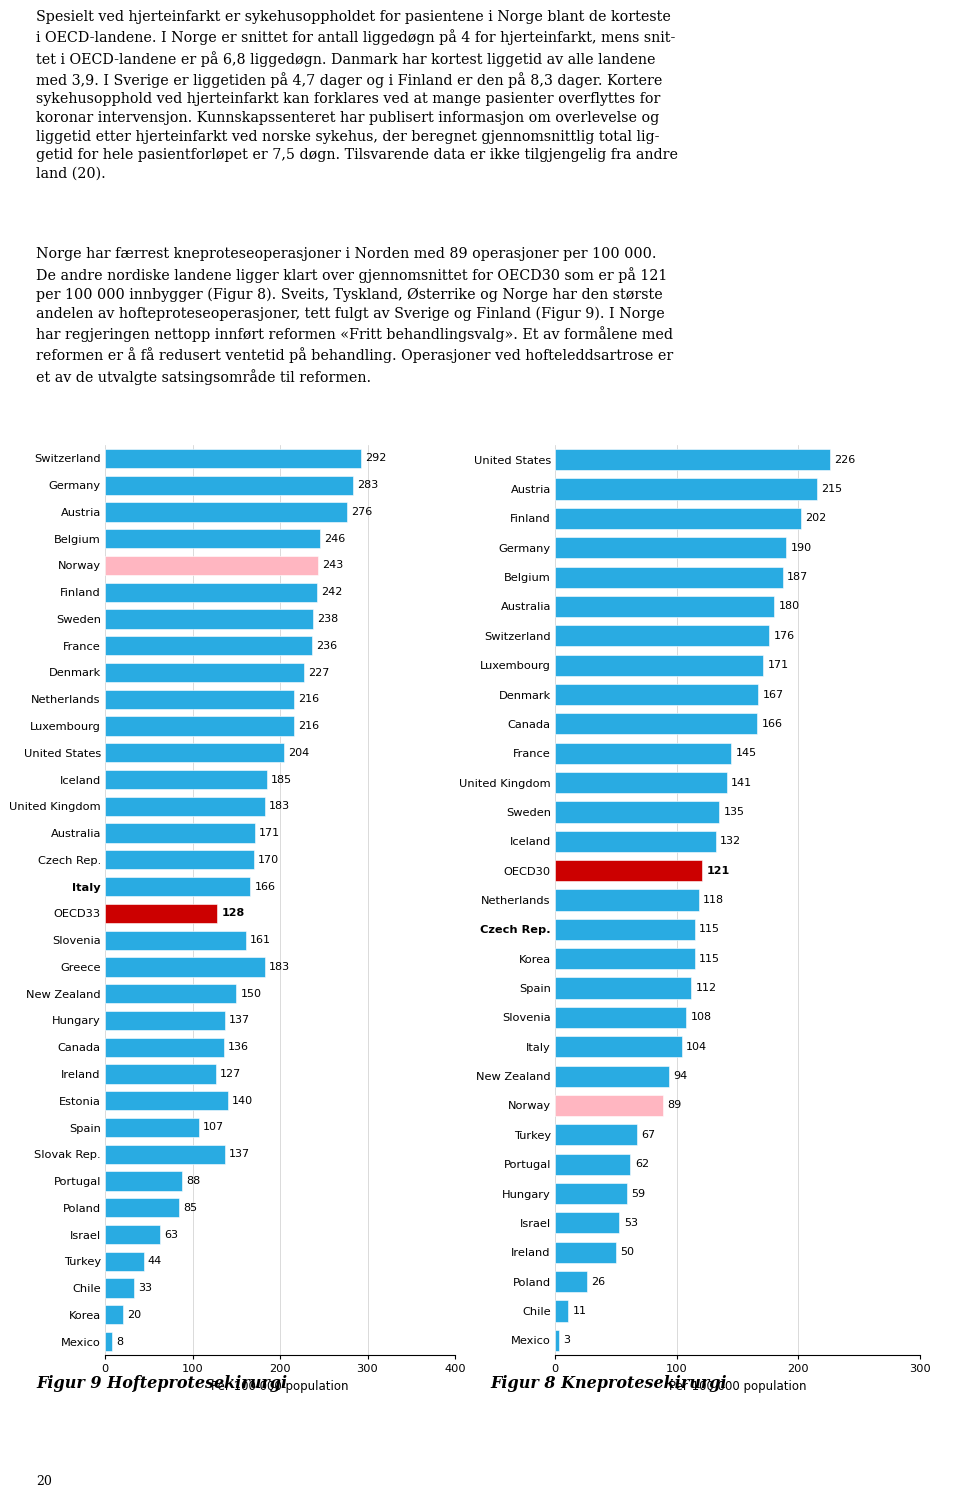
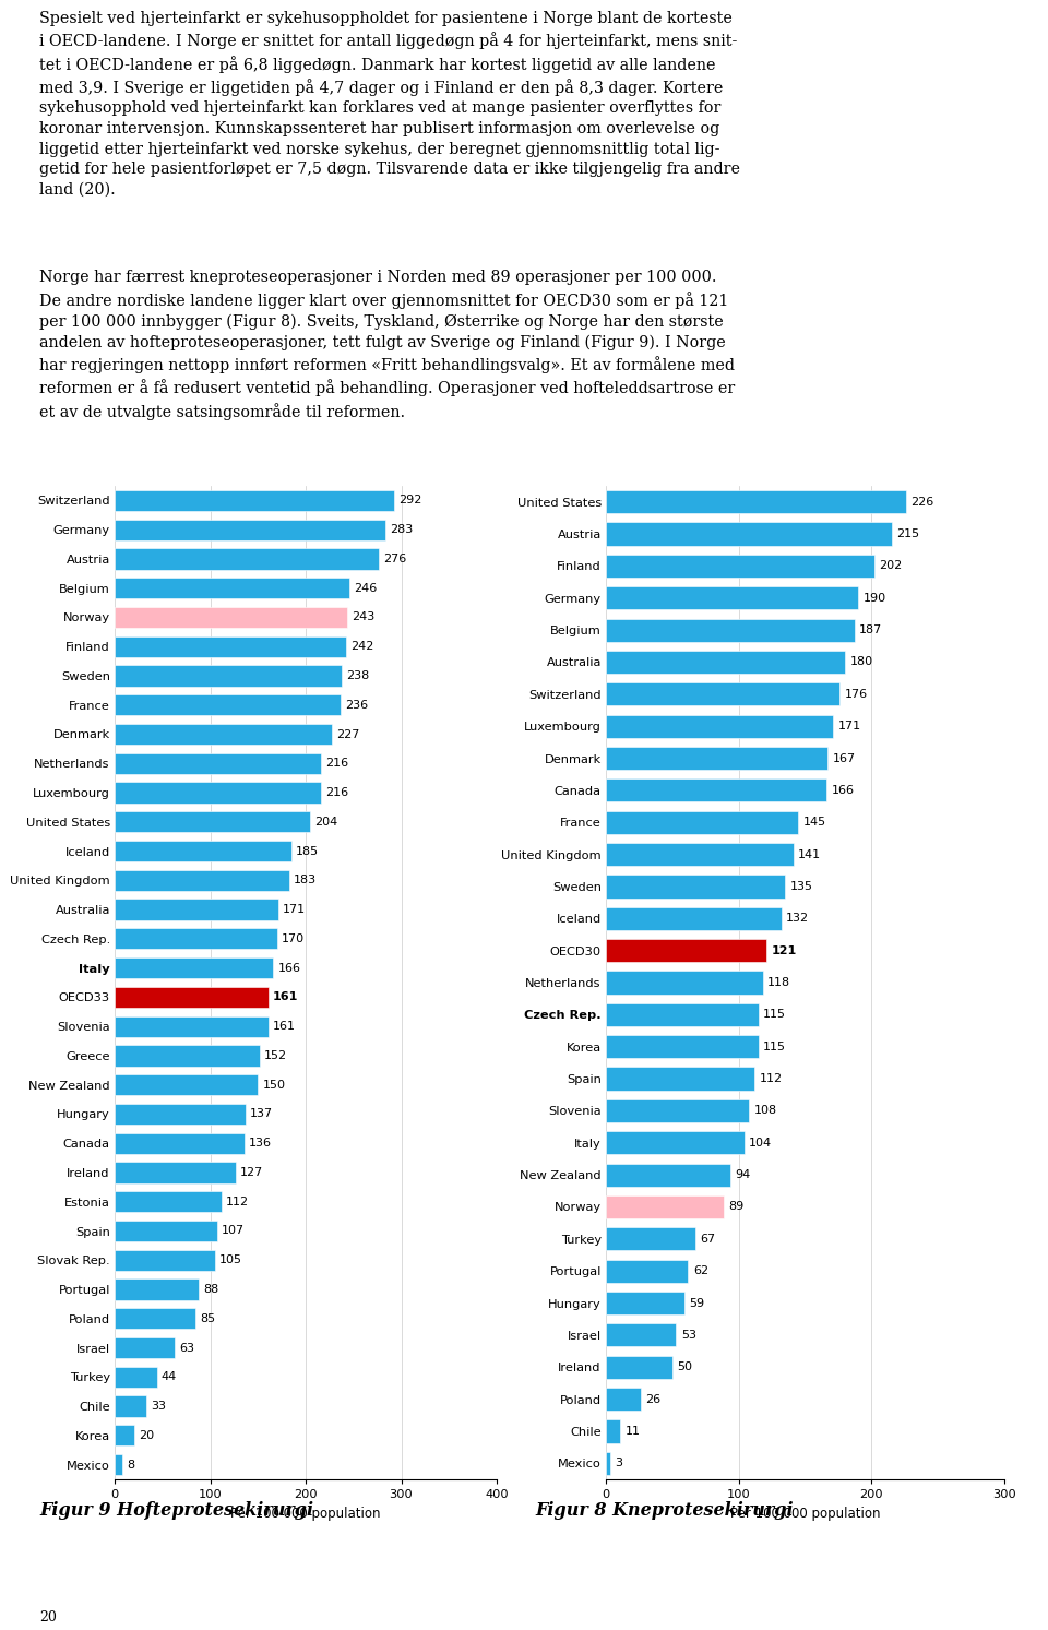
OECD33: 128 -> 161
Greece: 183 -> 152
Estonia: 140 -> 112
Slovak Rep.: 137 -> 105
